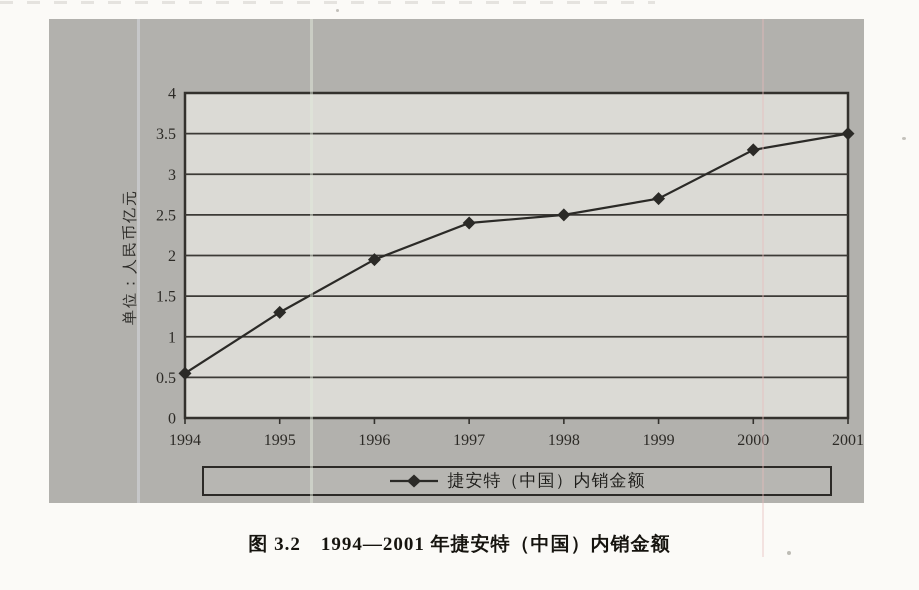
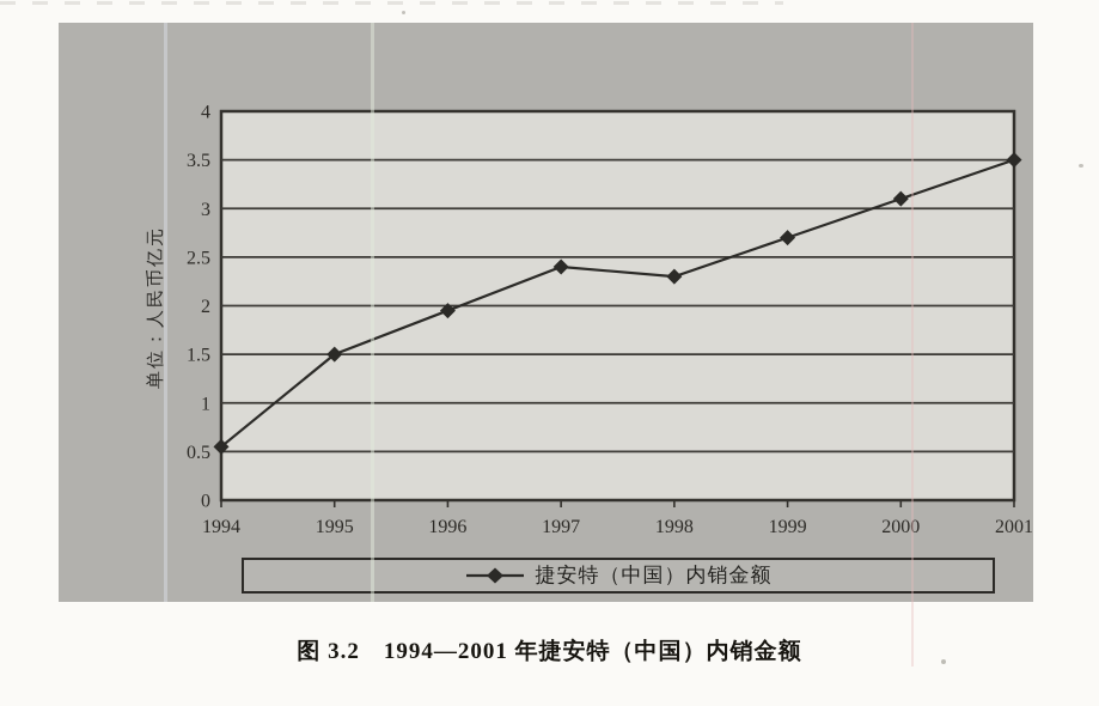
1995: 1.3 -> 1.5
1998: 2.5 -> 2.3
2000: 3.3 -> 3.1
